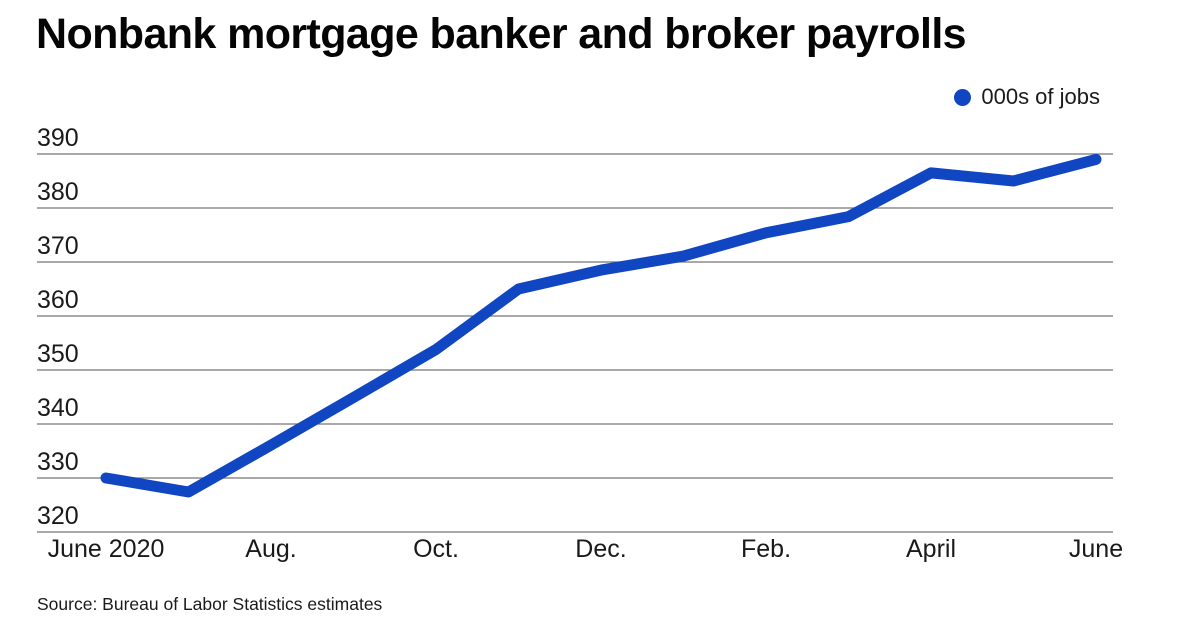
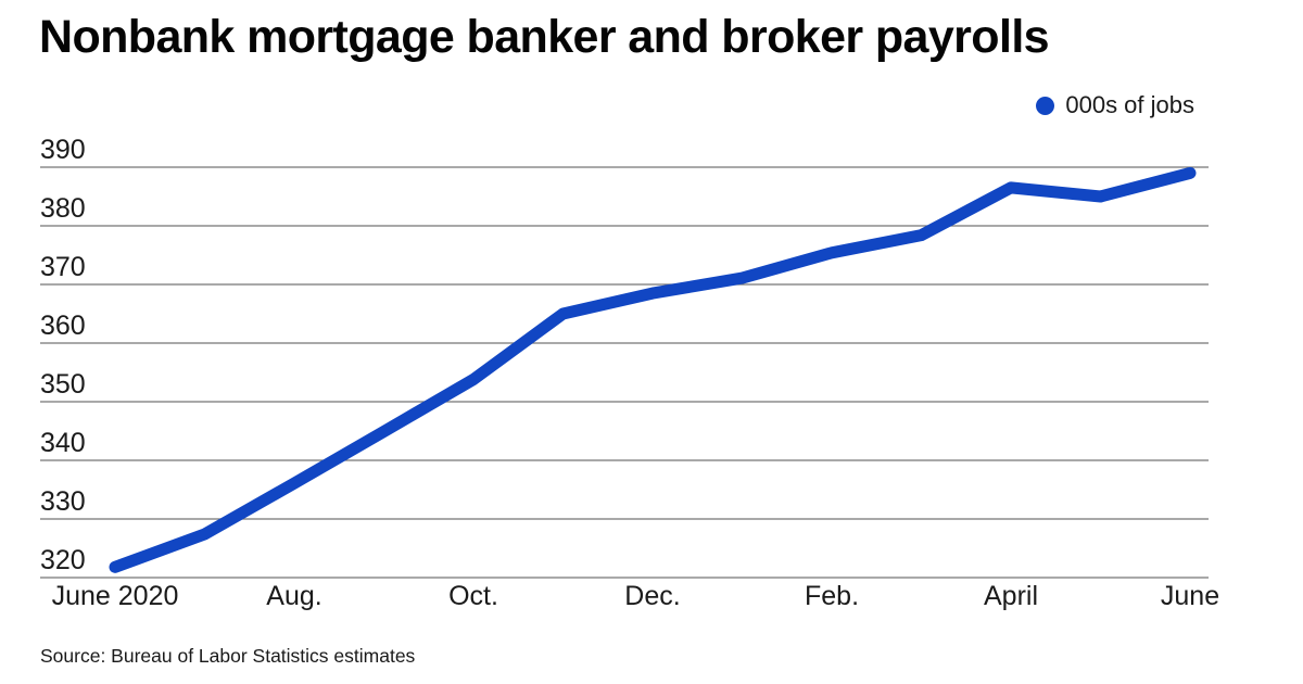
June 2020: 330 -> 322
